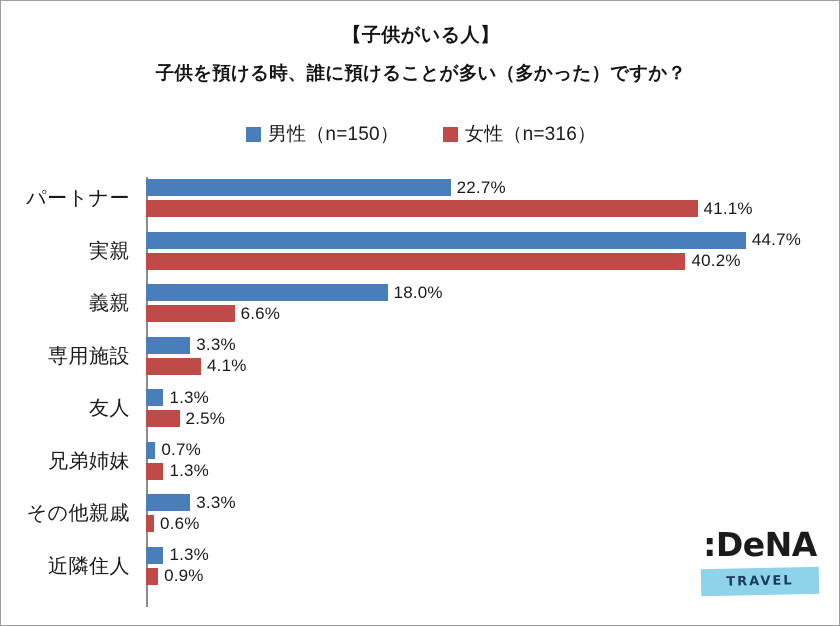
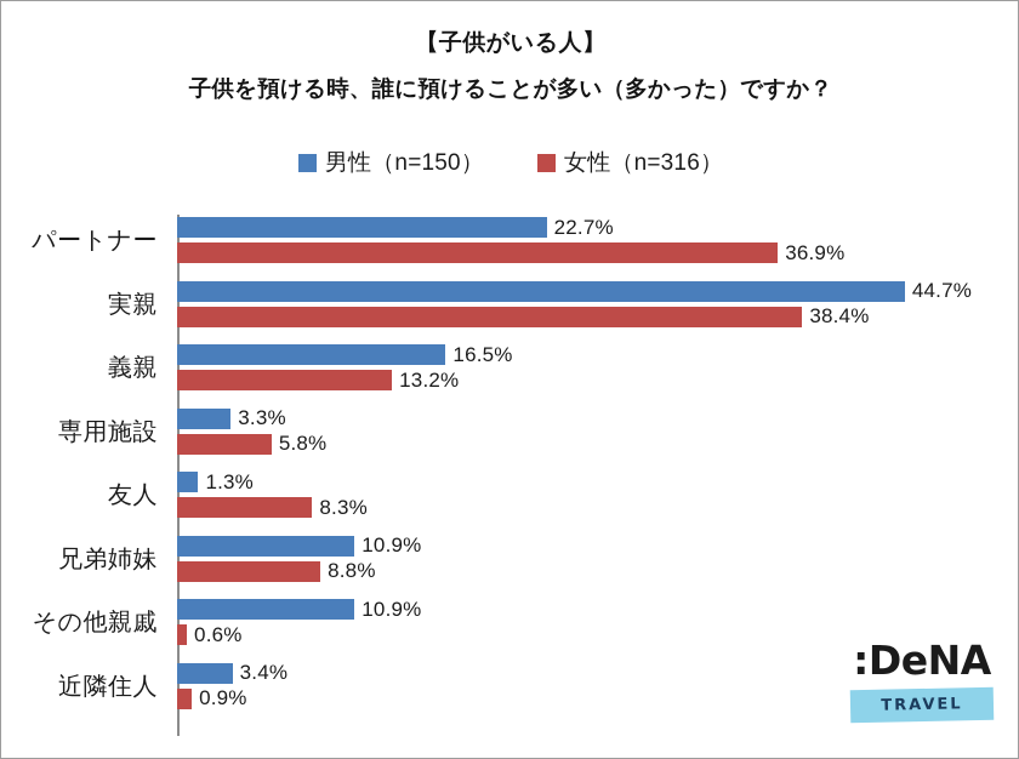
女性（n=316）/パートナー: 41.1% -> 36.9%
女性（n=316）/実親: 40.2% -> 38.4%
男性（n=150）/義親: 18.0% -> 16.5%
女性（n=316）/義親: 6.6% -> 13.2%
女性（n=316）/専用施設: 4.1% -> 5.8%
女性（n=316）/友人: 2.5% -> 8.3%
男性（n=150）/兄弟姉妹: 0.7% -> 10.9%
女性（n=316）/兄弟姉妹: 1.3% -> 8.8%
男性（n=150）/その他親戚: 3.3% -> 10.9%
男性（n=150）/近隣住人: 1.3% -> 3.4%
